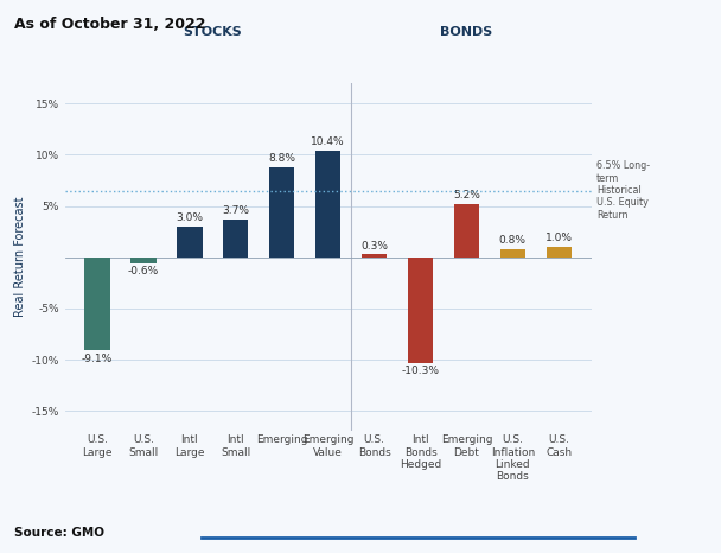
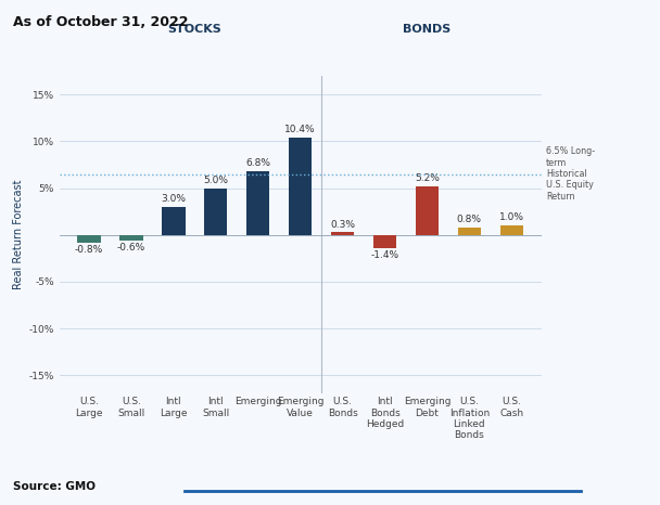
U.S. Large: -9.1% -> -0.8%
Intl Small: 3.7% -> 5.0%
Emerging: 8.8% -> 6.8%
Intl Bonds Hedged: -10.3% -> -1.4%
